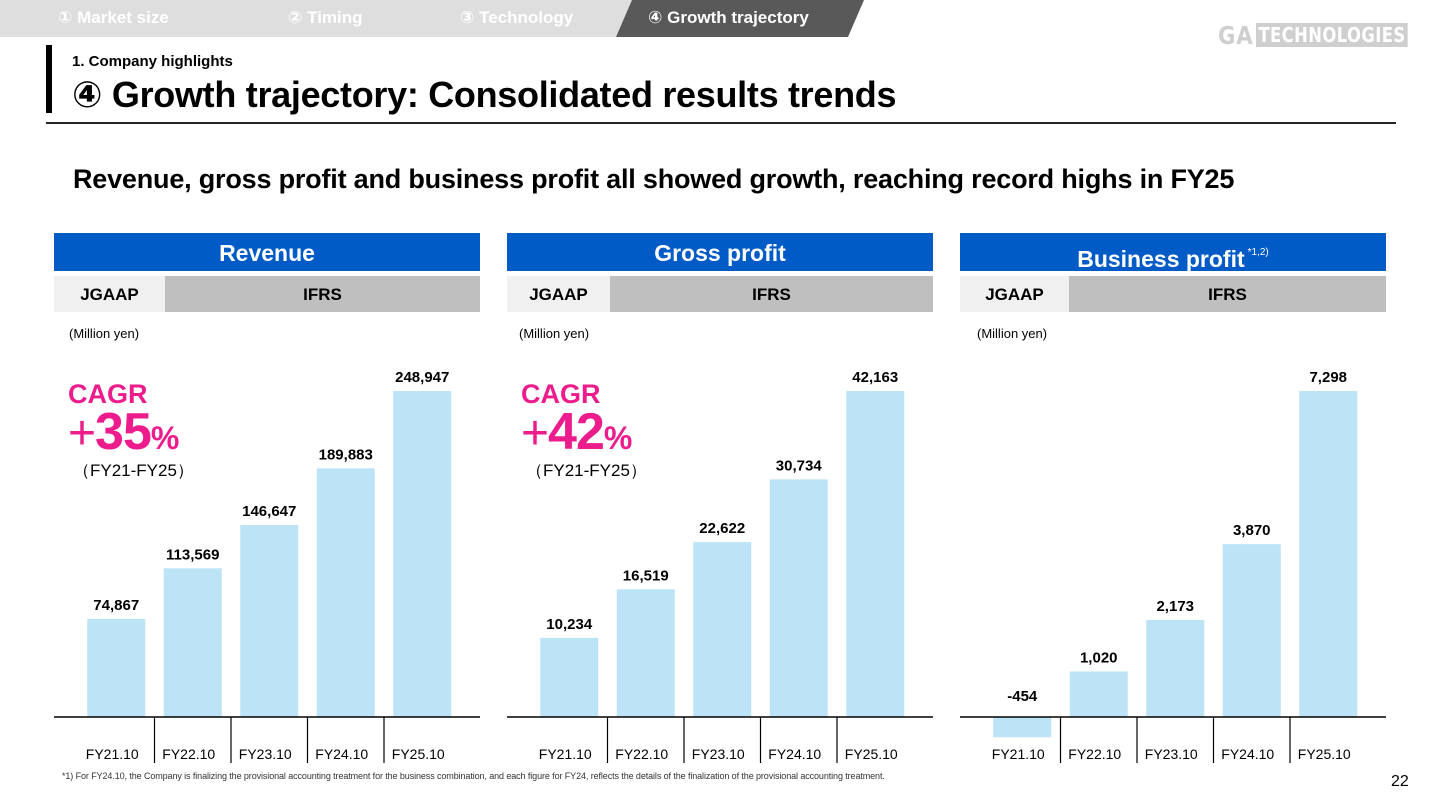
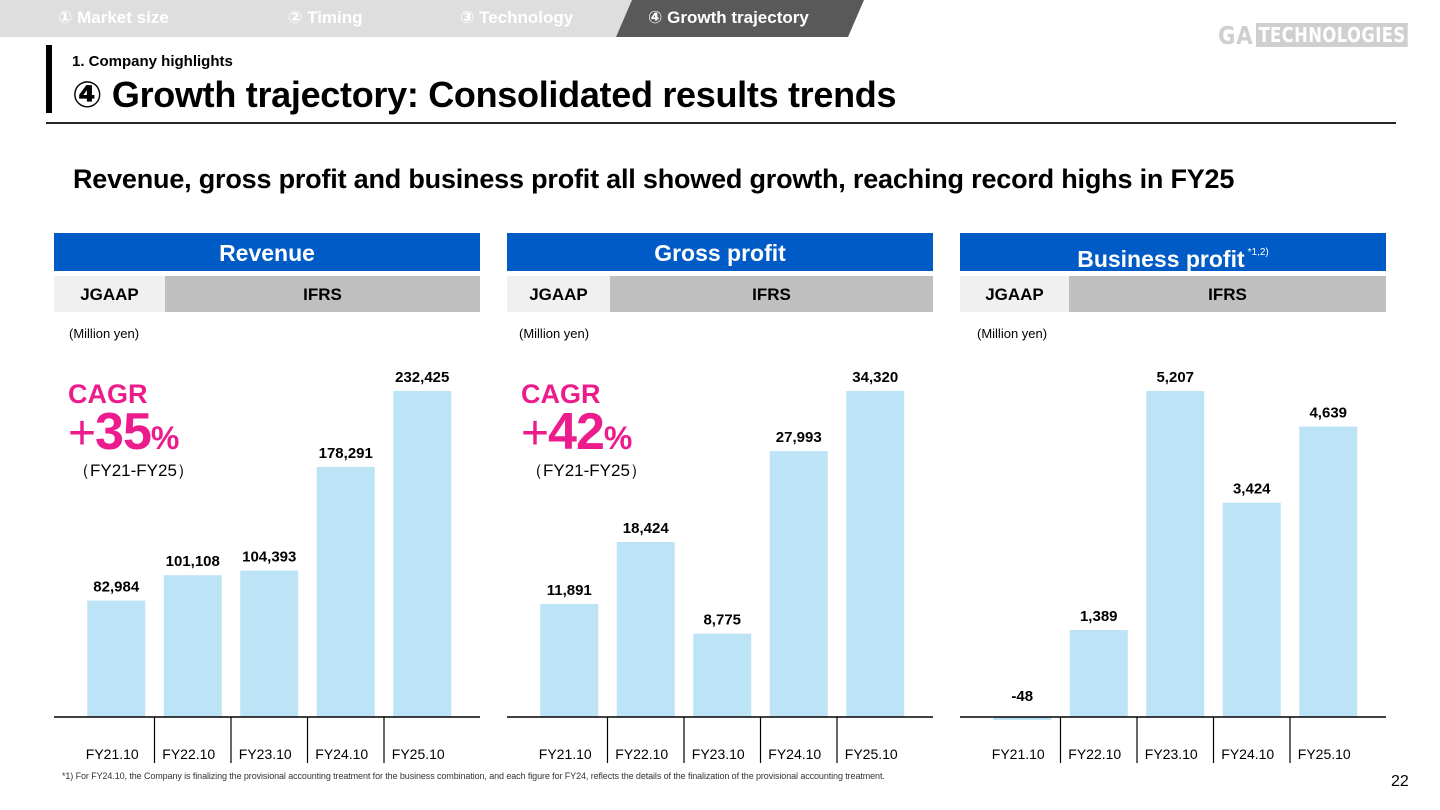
Revenue/FY21.10: 74,867 -> 82,984
Revenue/FY22.10: 113,569 -> 101,108
Revenue/FY23.10: 146,647 -> 104,393
Revenue/FY24.10: 189,883 -> 178,291
Revenue/FY25.10: 248,947 -> 232,425
Gross profit/FY21.10: 10,234 -> 11,891
Gross profit/FY22.10: 16,519 -> 18,424
Gross profit/FY23.10: 22,622 -> 8,775
Gross profit/FY24.10: 30,734 -> 27,993
Gross profit/FY25.10: 42,163 -> 34,320
Business profit *1,2)/FY21.10: -454 -> -48
Business profit *1,2)/FY22.10: 1,020 -> 1,389
Business profit *1,2)/FY23.10: 2,173 -> 5,207
Business profit *1,2)/FY24.10: 3,870 -> 3,424
Business profit *1,2)/FY25.10: 7,298 -> 4,639
